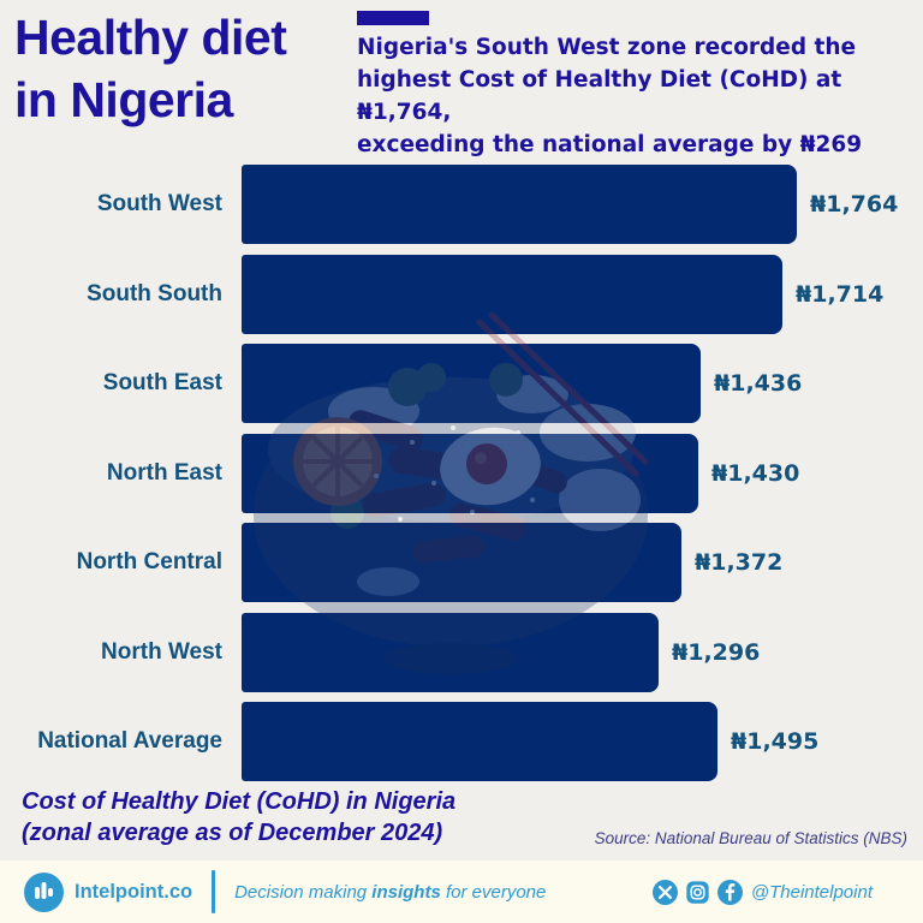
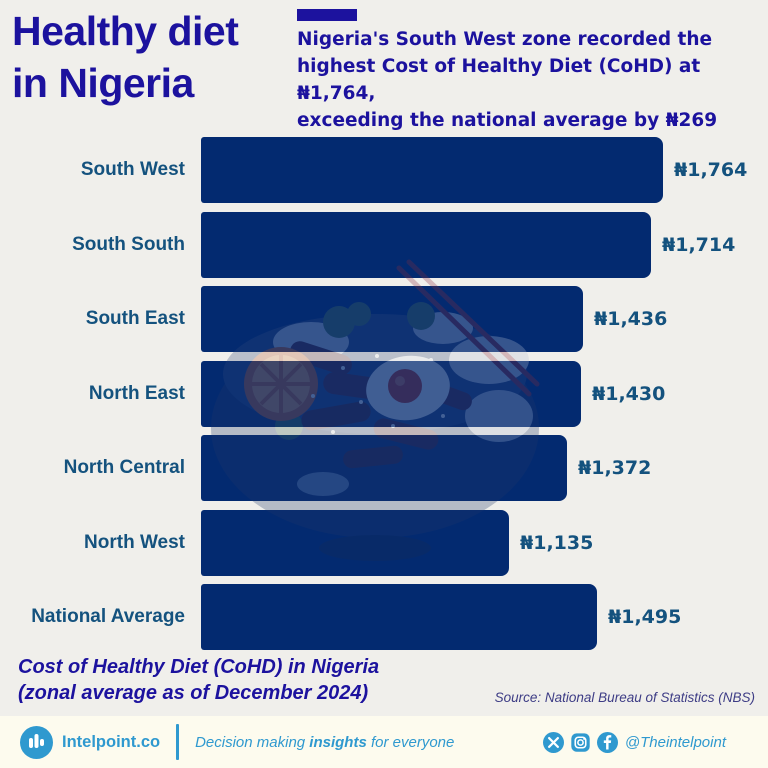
North West: 1,296 -> 1,135
